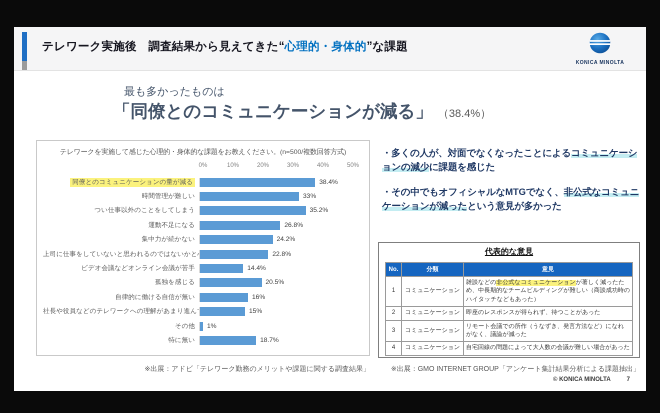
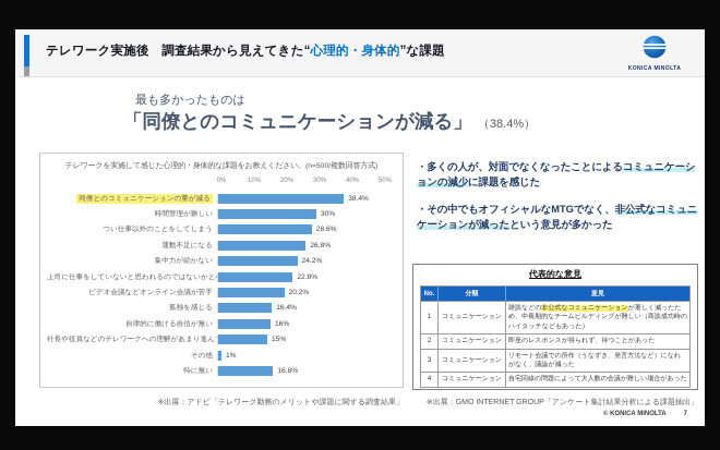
時間管理が難しい: 33% -> 30%
つい仕事以外のことをしてしまう: 35.2% -> 28.6%
ビデオ会議などオンライン会議が苦手: 14.4% -> 20.2%
孤独を感じる: 20.5% -> 16.4%
特に無い: 18.7% -> 16.8%
